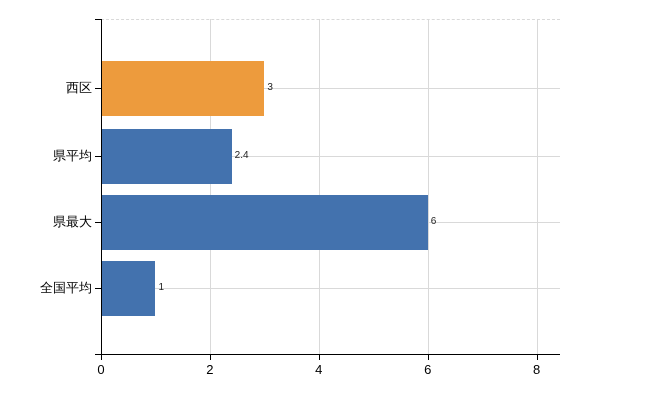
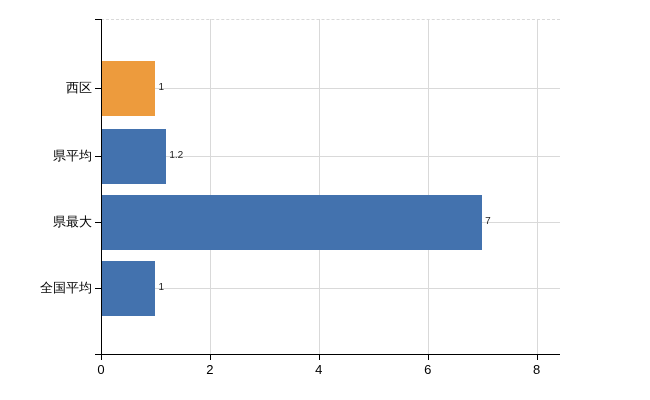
西区: 3 -> 1
県平均: 2.4 -> 1.2
県最大: 6 -> 7
